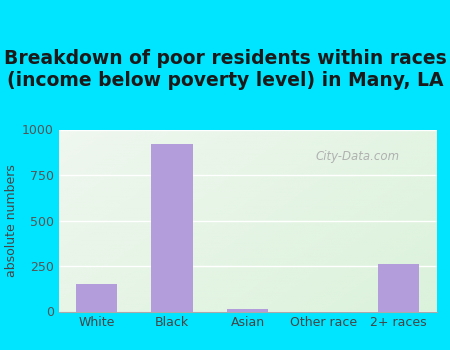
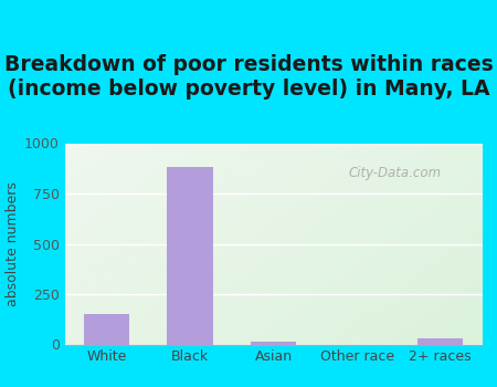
Black: 920 -> 880
2+ races: 260 -> 30
